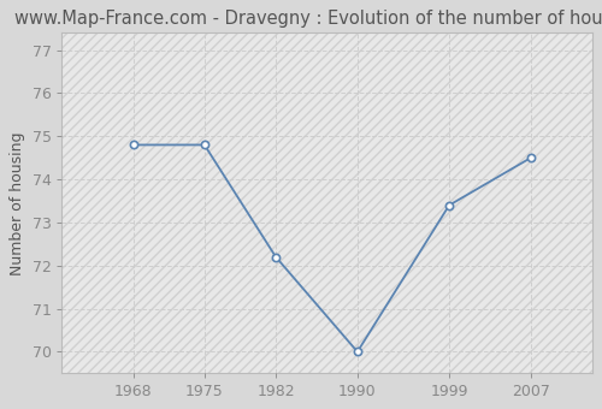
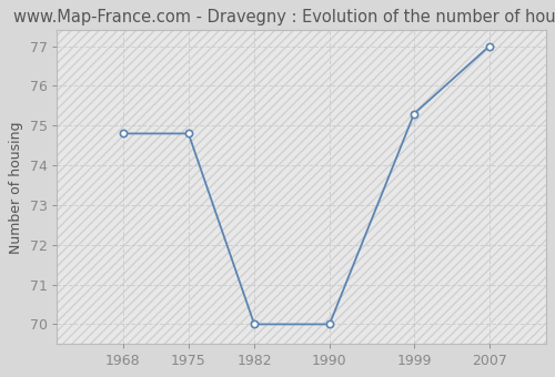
1982: 72.2 -> 70.0
1999: 73.4 -> 75.3
2007: 74.5 -> 77.0
